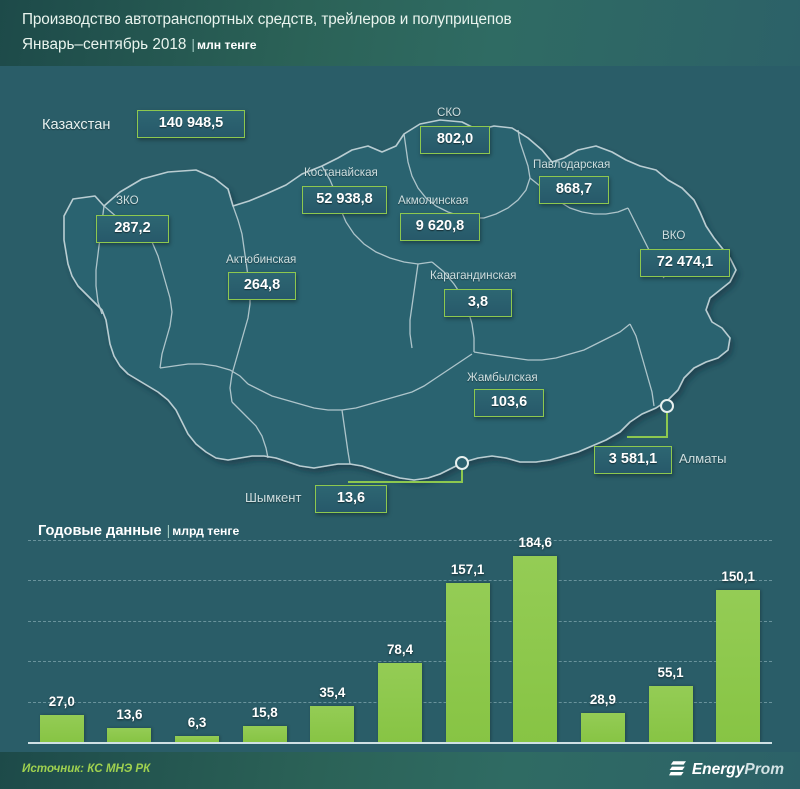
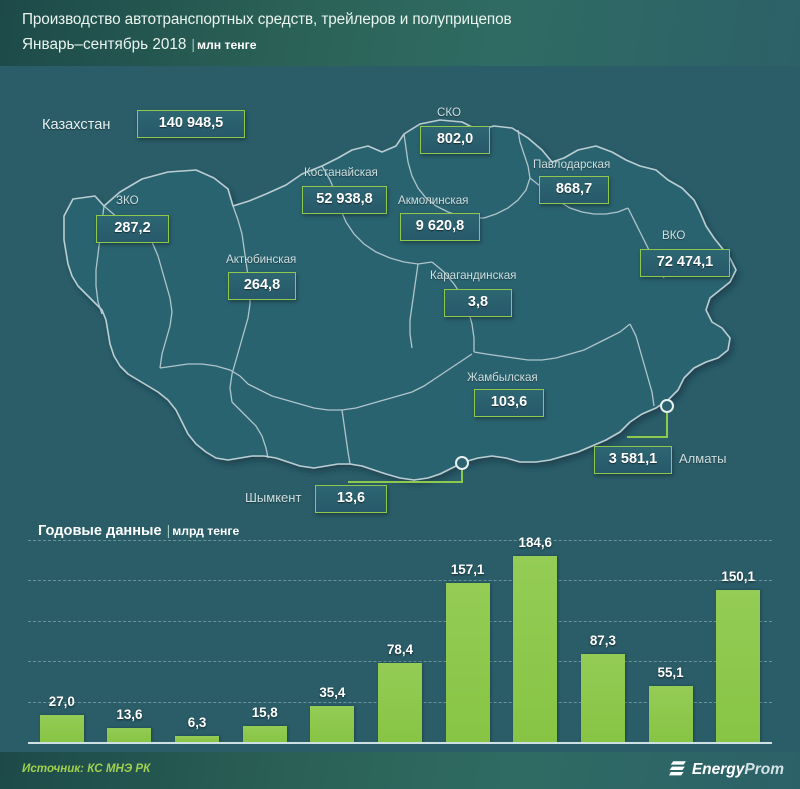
2015: 28,9 -> 87,3
